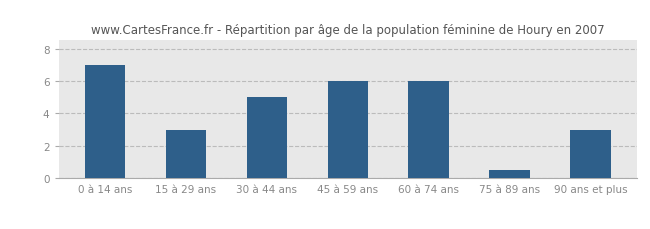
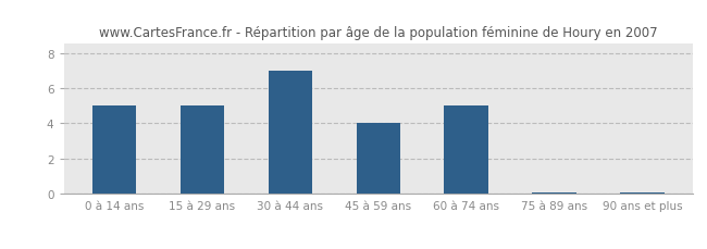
0 à 14 ans: 7.0 -> 5.0
15 à 29 ans: 3.0 -> 5.0
30 à 44 ans: 5.0 -> 7.0
45 à 59 ans: 6.0 -> 4.0
60 à 74 ans: 6.0 -> 5.0
75 à 89 ans: 0.5 -> 0.1
90 ans et plus: 3.0 -> 0.1
